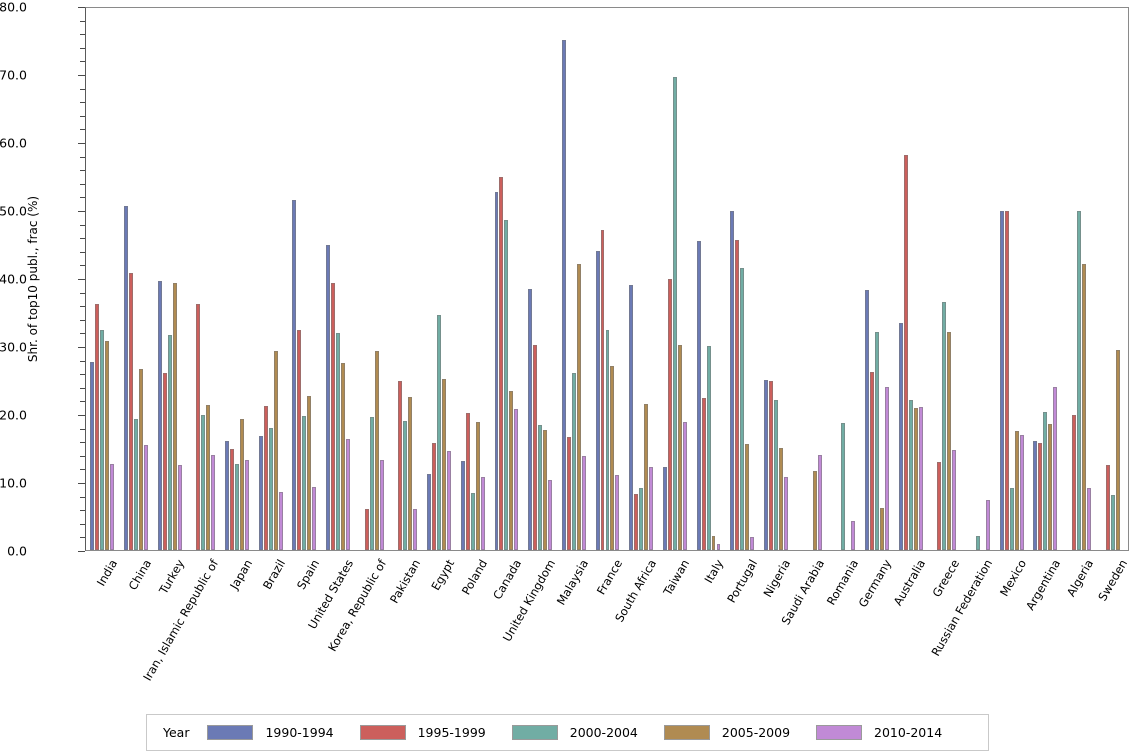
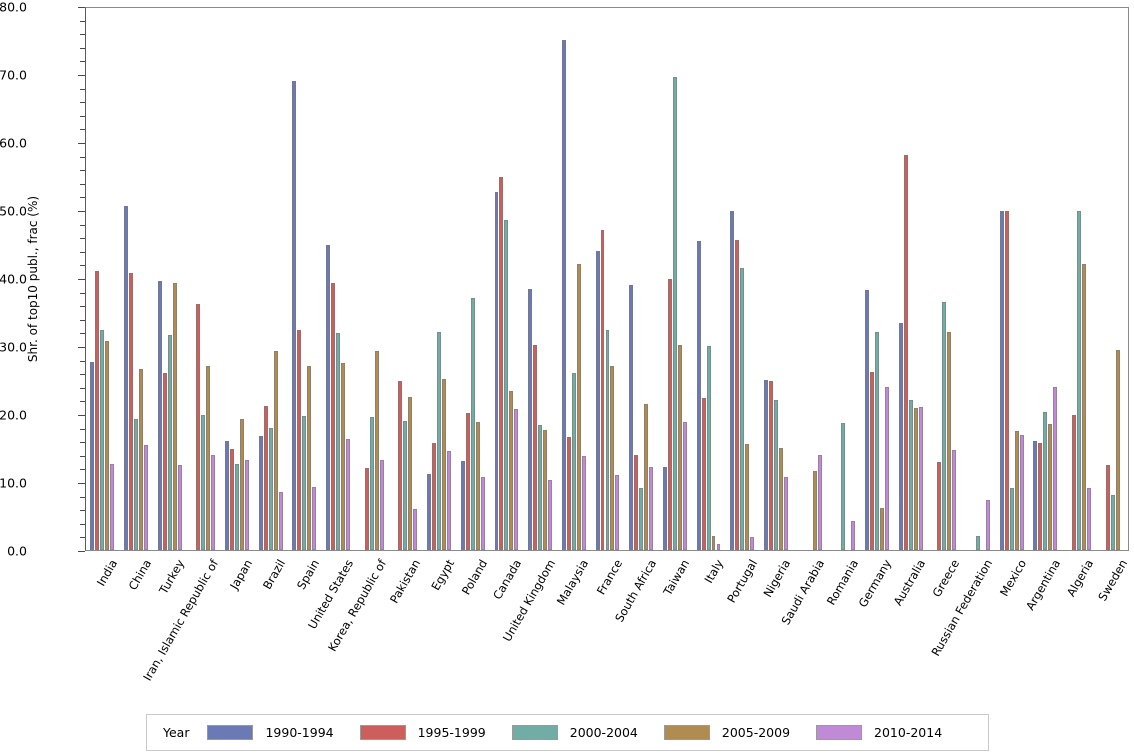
1995-1999/India: 36 -> 41
2005-2009/Iran, Islamic Republic of: 21 -> 27
1990-1994/Spain: 52 -> 69
2005-2009/Spain: 23 -> 27
1995-1999/Korea, Republic of: 6 -> 12
2000-2004/Egypt: 34 -> 32
2000-2004/Poland: 8 -> 37
1995-1999/South Africa: 8 -> 14
